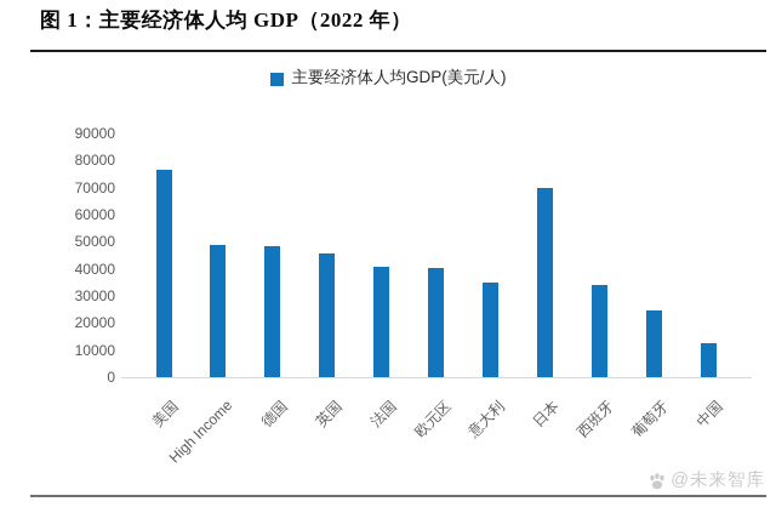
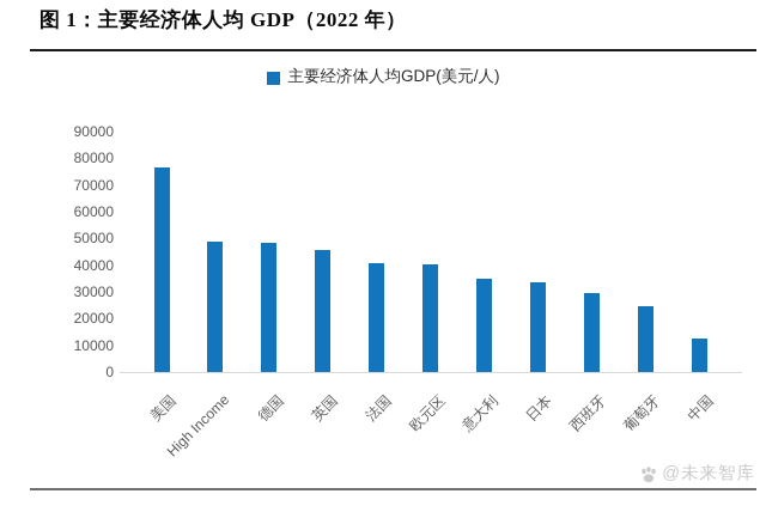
日本: 70000 -> 34000
西班牙: 34000 -> 29000
